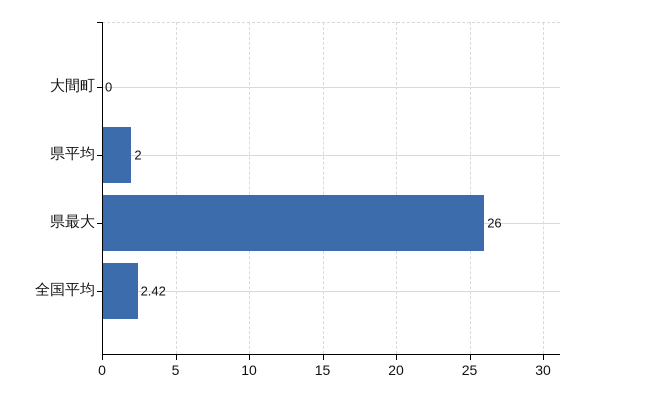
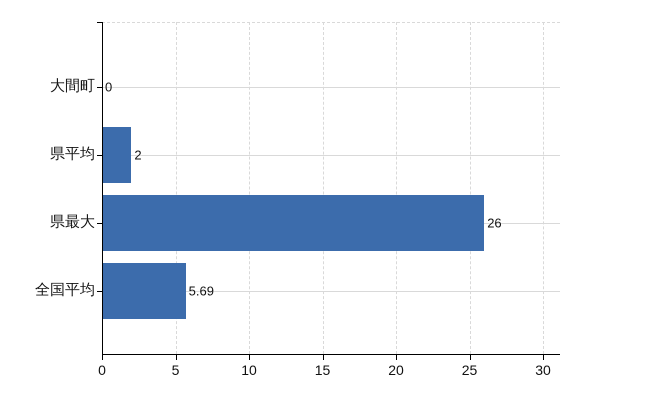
全国平均: 2.42 -> 5.69
